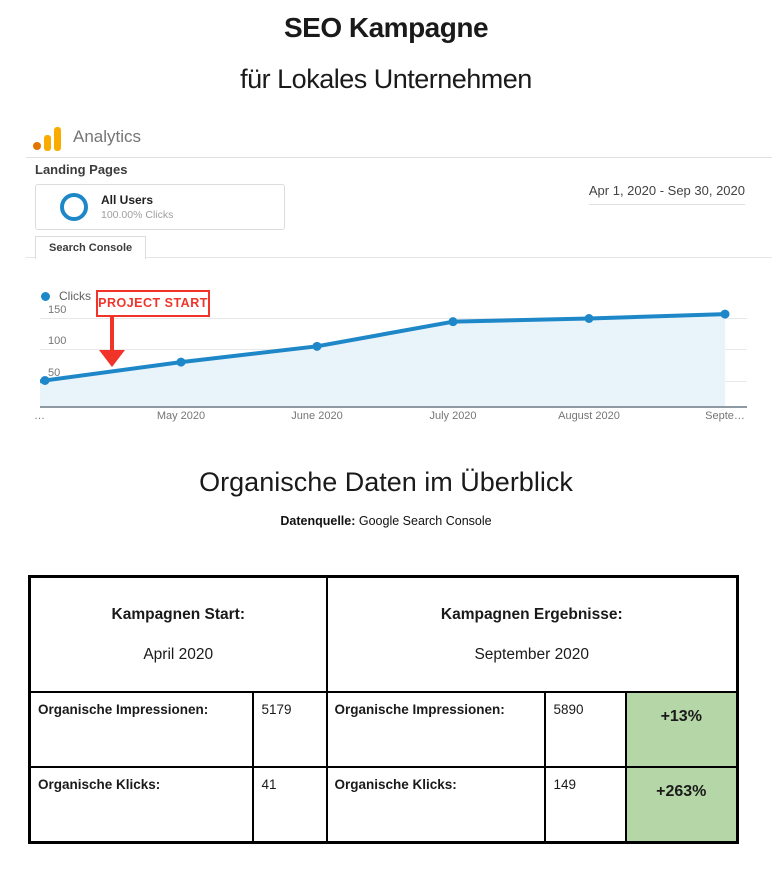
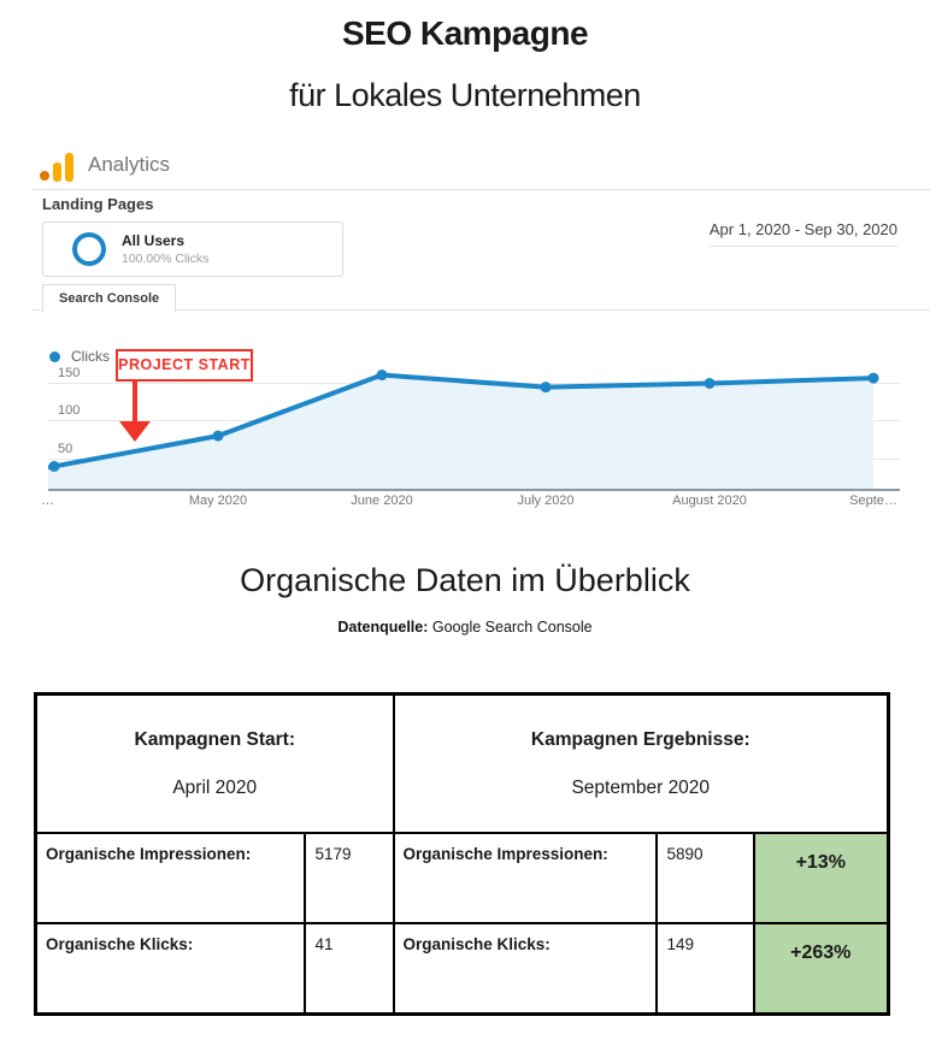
…: 50 -> 40
June 2020: 100 -> 160
